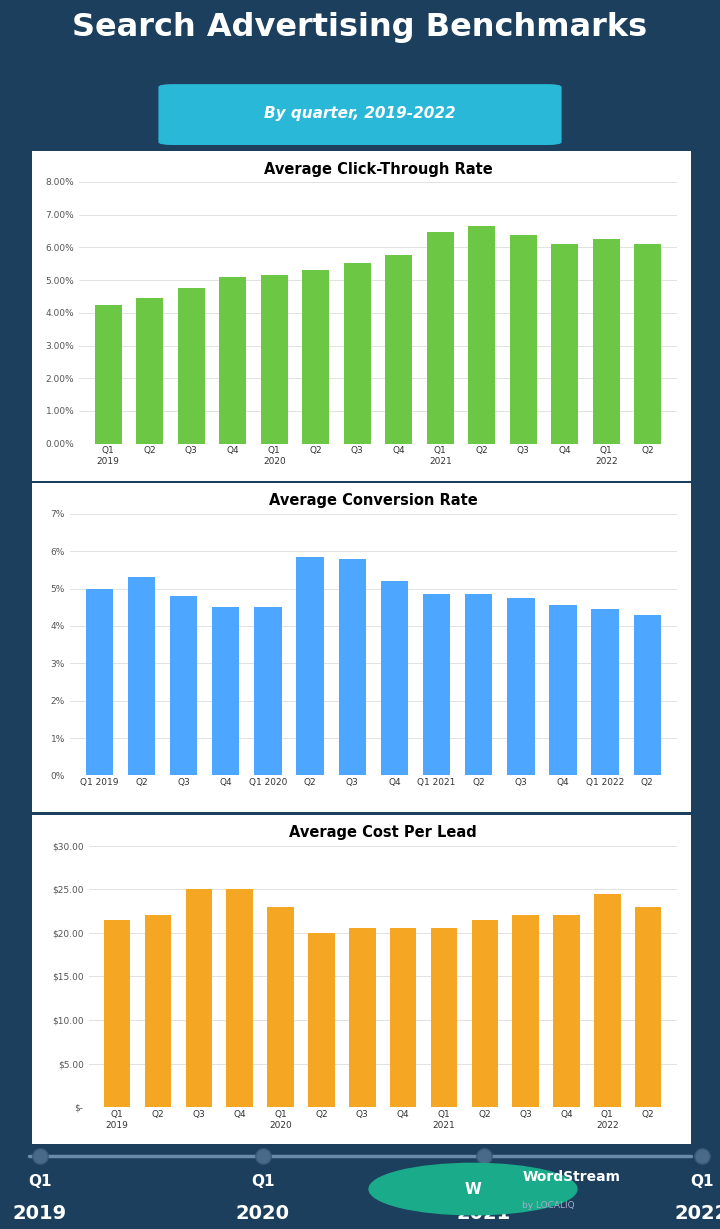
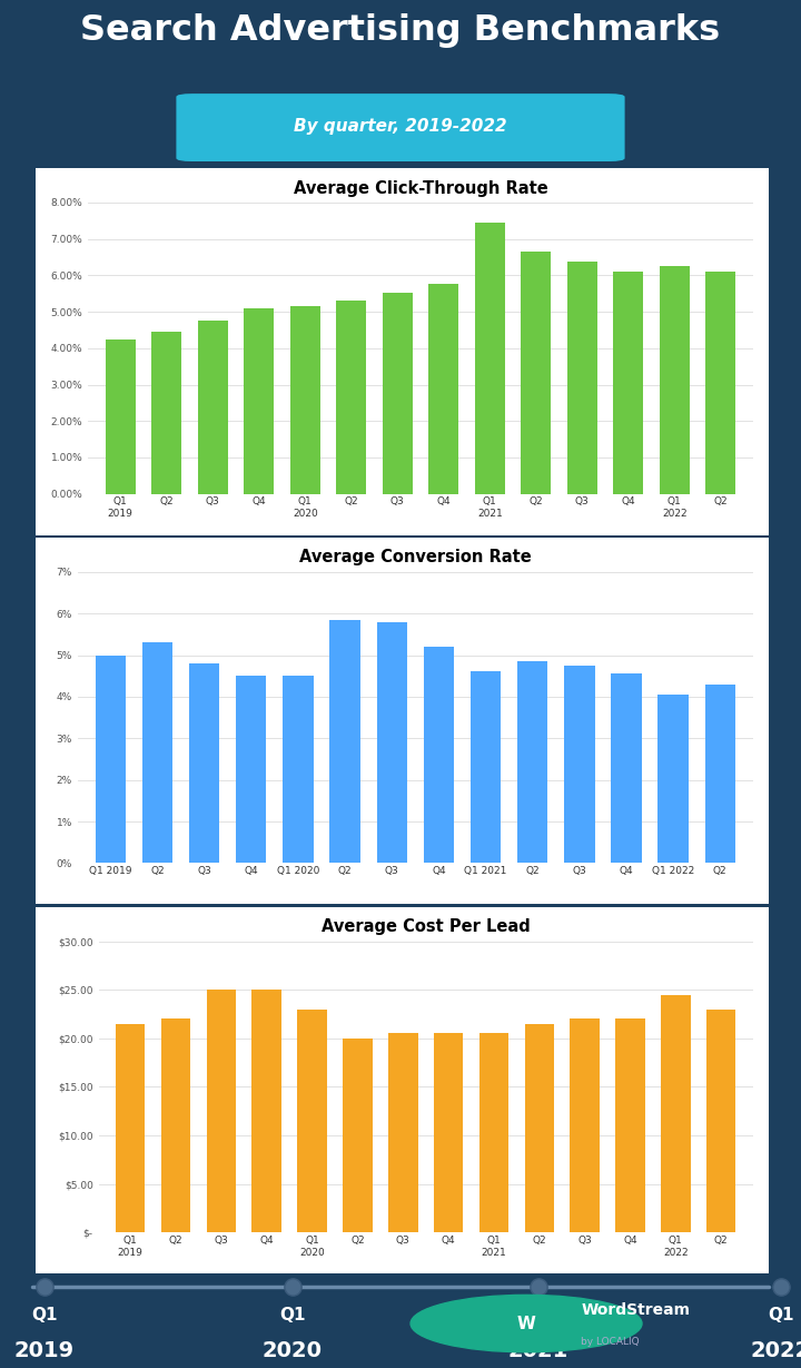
Average Click-Through Rate/Q1 2021: 6.48% -> 7.45%
Average Conversion Rate/Q1 2021: 4.85% -> 4.60%
Average Conversion Rate/Q1 2022: 4.45% -> 4.05%
